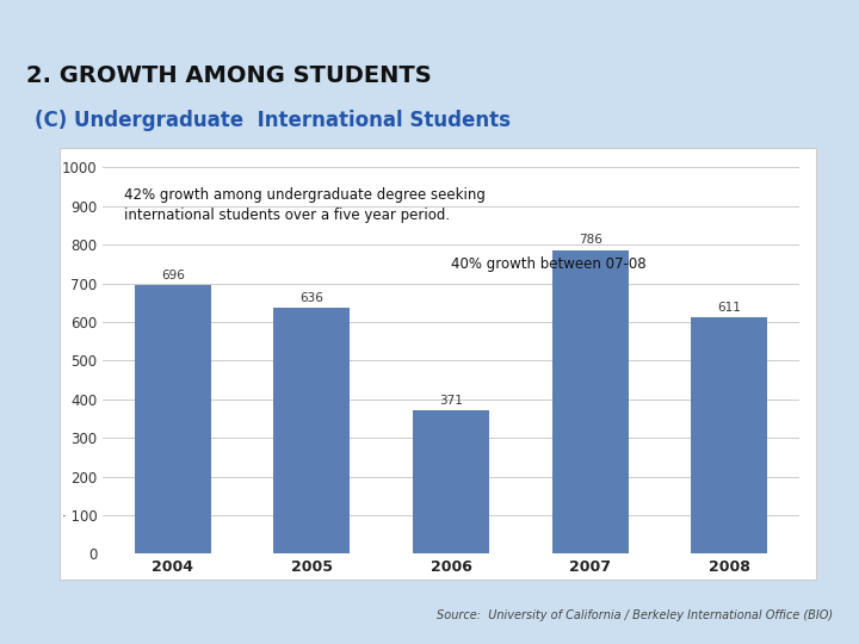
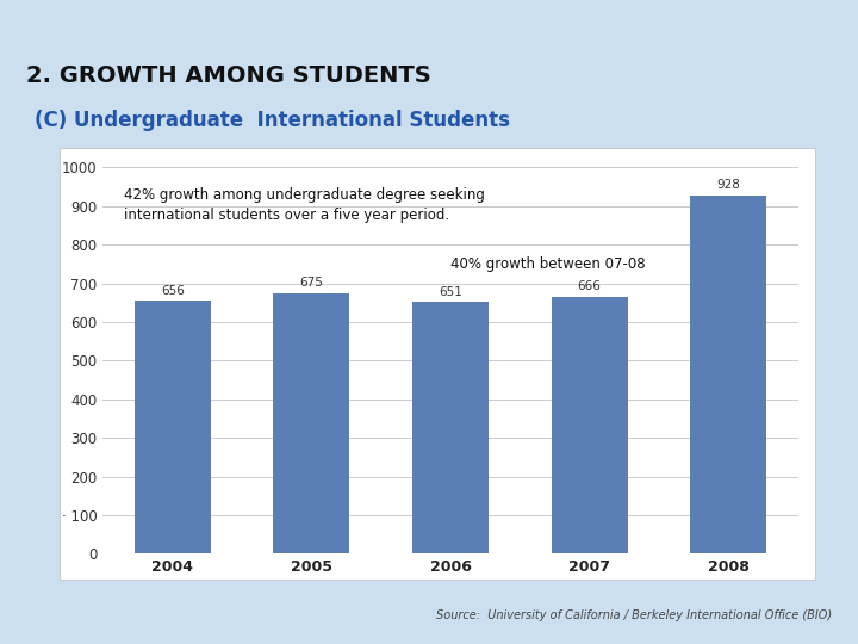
2004: 696 -> 656
2005: 636 -> 675
2006: 371 -> 651
2007: 786 -> 666
2008: 611 -> 928
